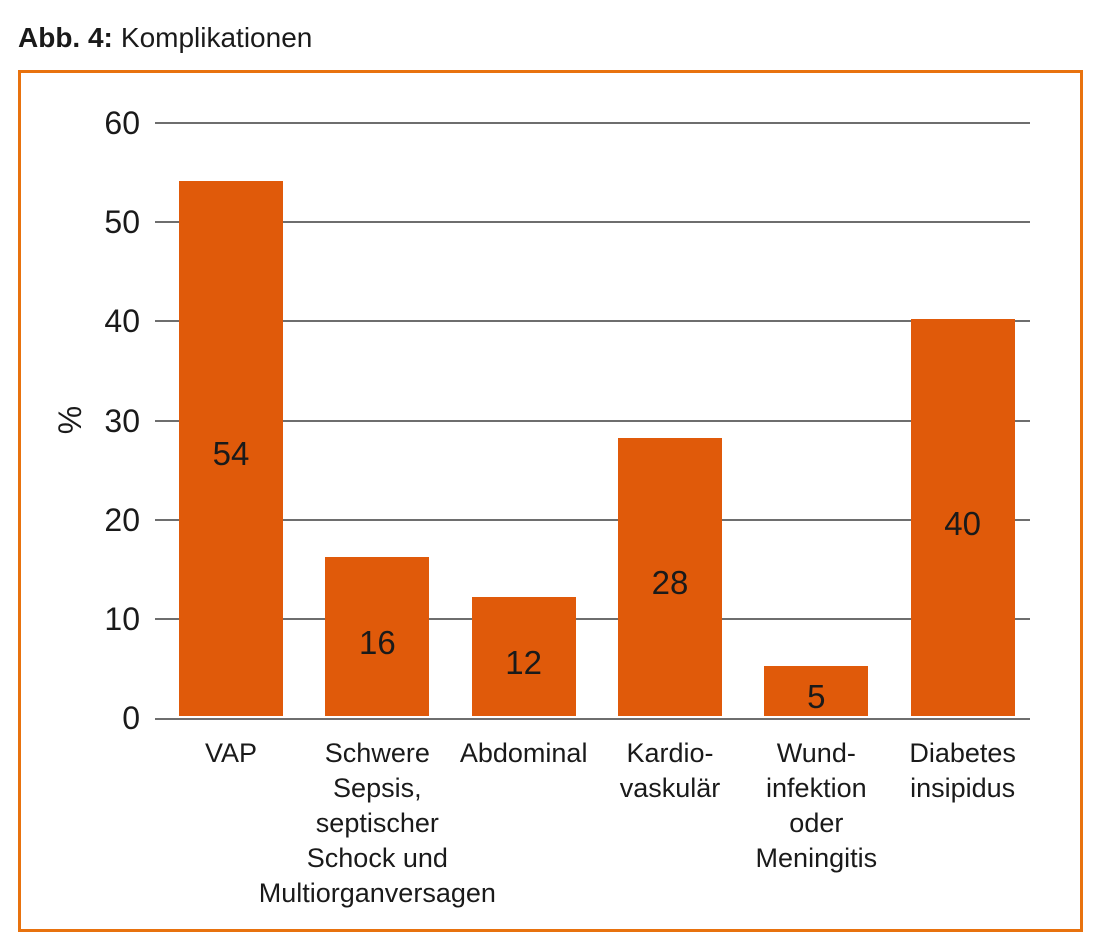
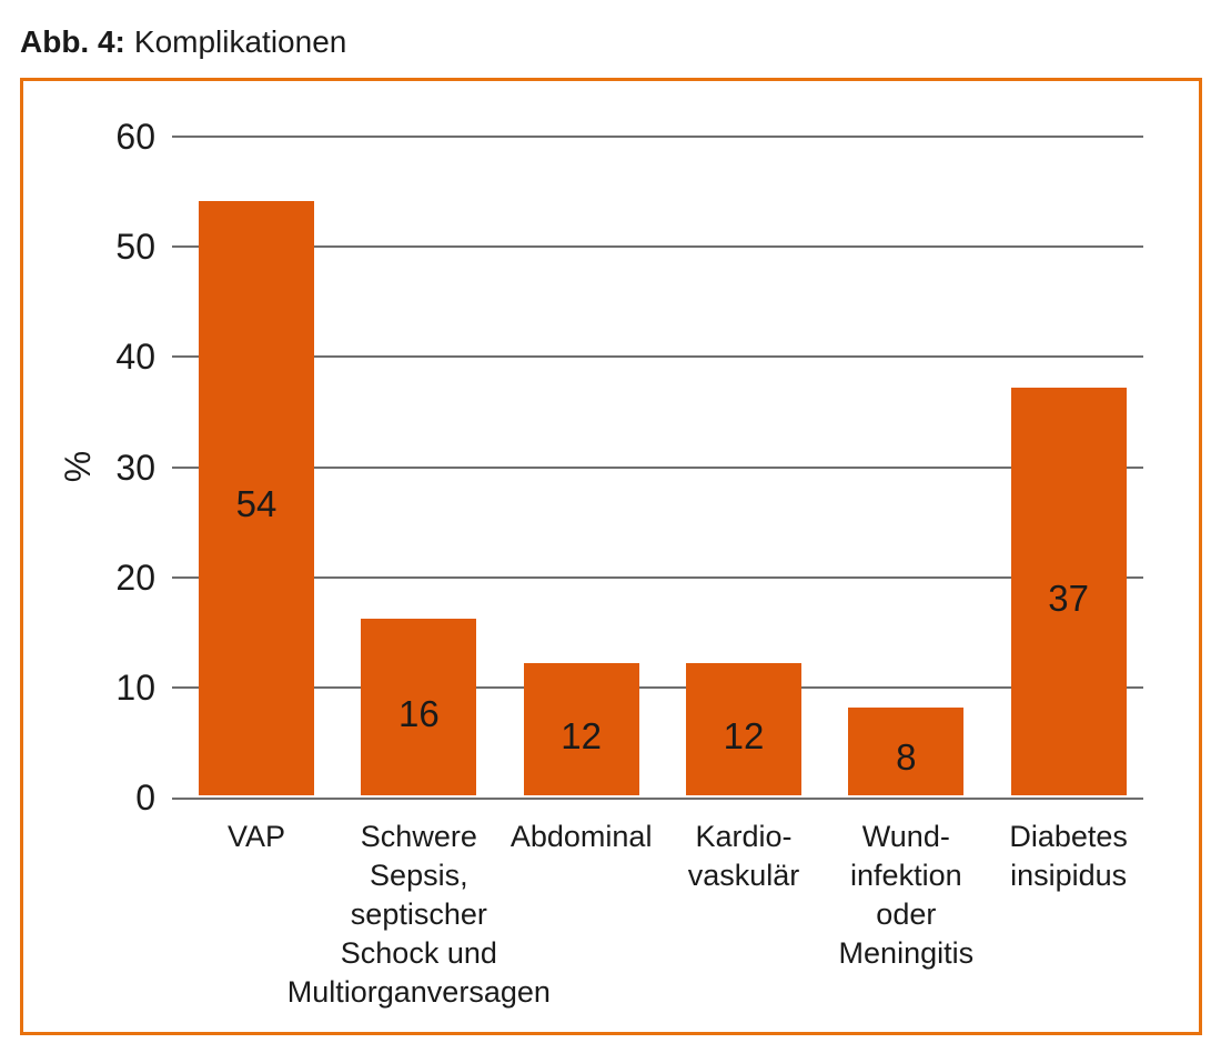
Kardio- vaskulär: 28 -> 12
Wund- infektion oder Meningitis: 5 -> 8
Diabetes insipidus: 40 -> 37
